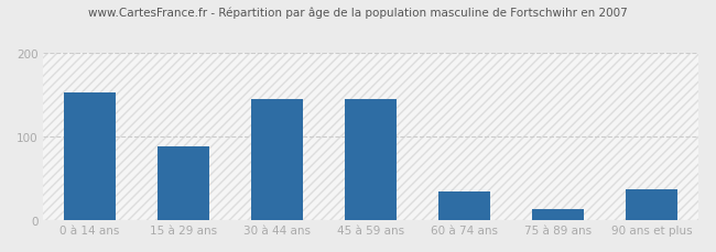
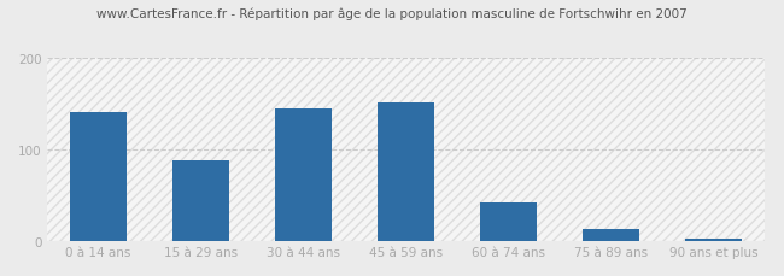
0 à 14 ans: 152 -> 140
45 à 59 ans: 144 -> 151
60 à 74 ans: 34 -> 42
90 ans et plus: 36 -> 2
